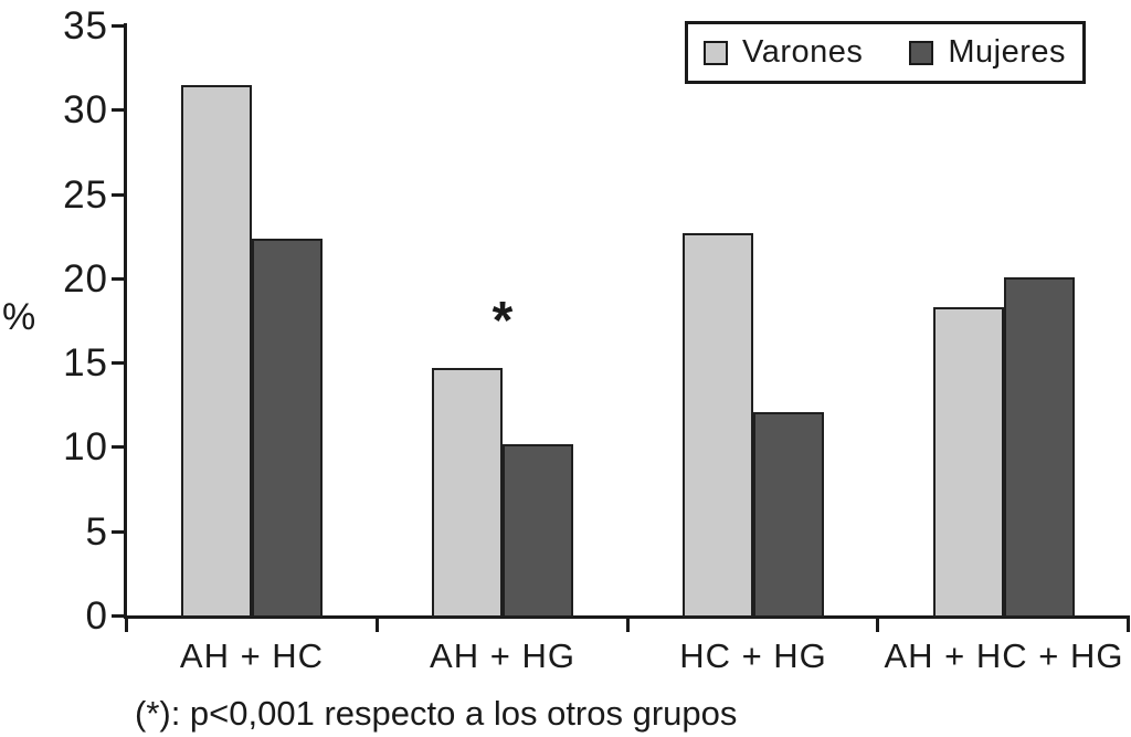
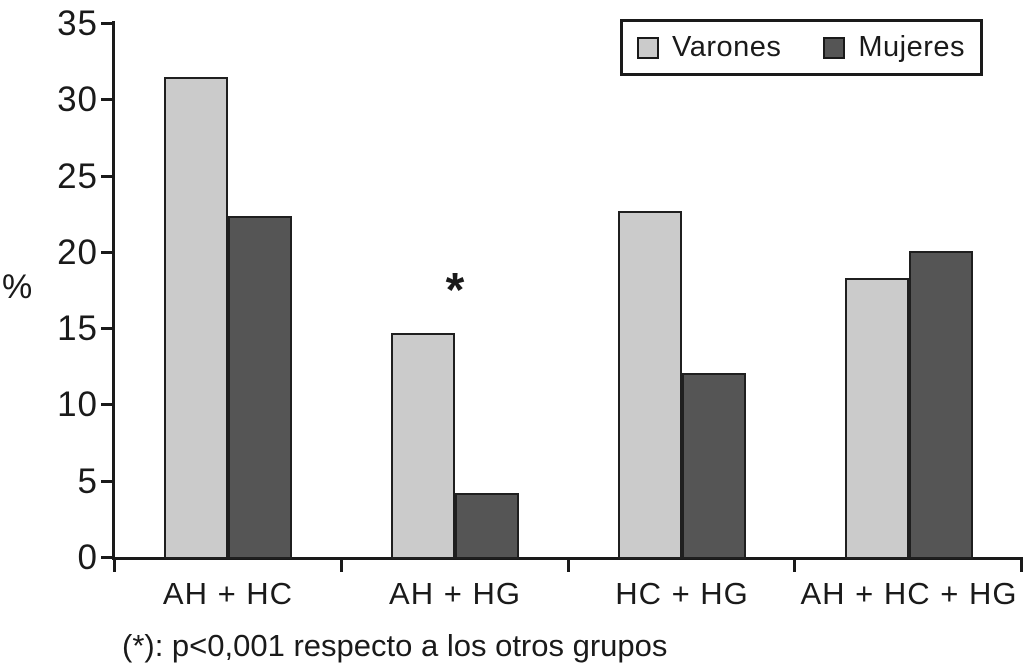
Mujeres/AH + HG: 10.3 -> 4.3
